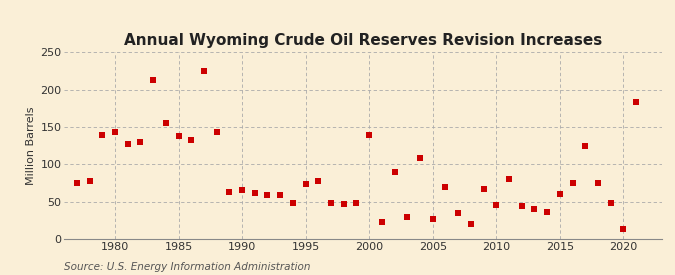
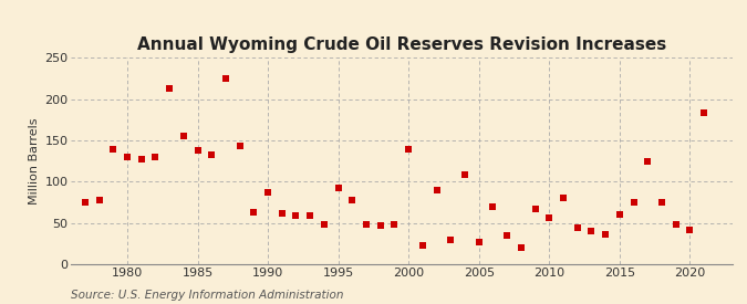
1980: 144 -> 130
1990: 66 -> 87
1995: 74 -> 93
2010: 46 -> 57
2020: 14 -> 42
